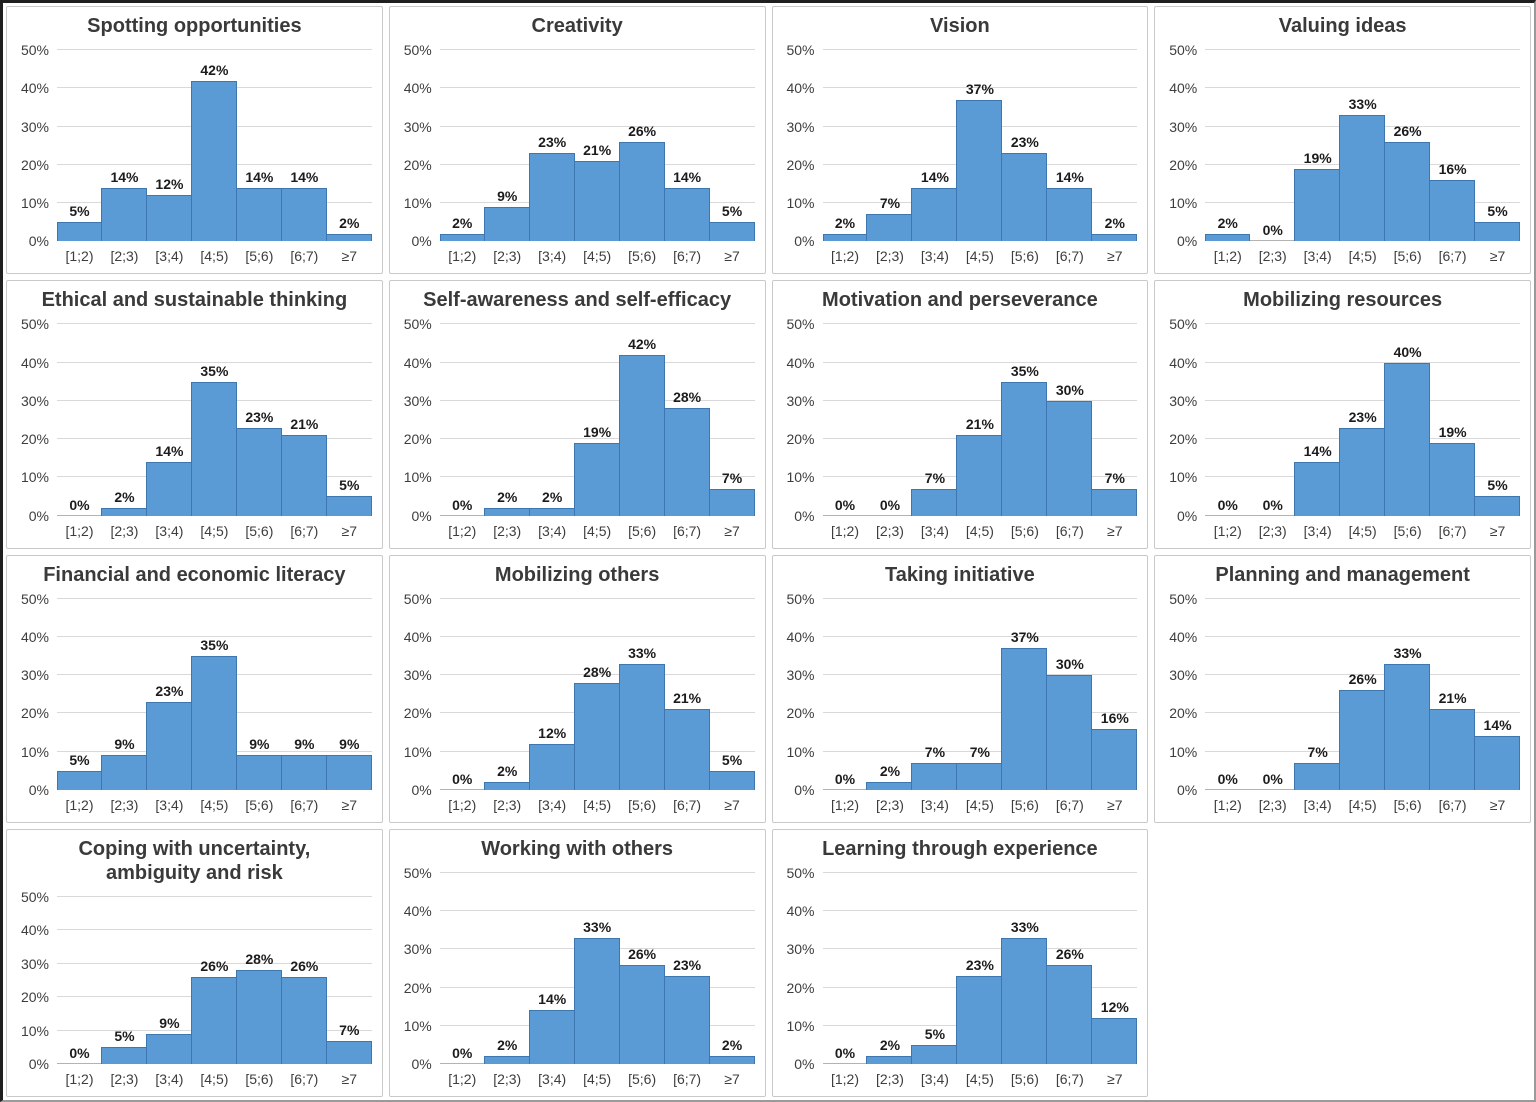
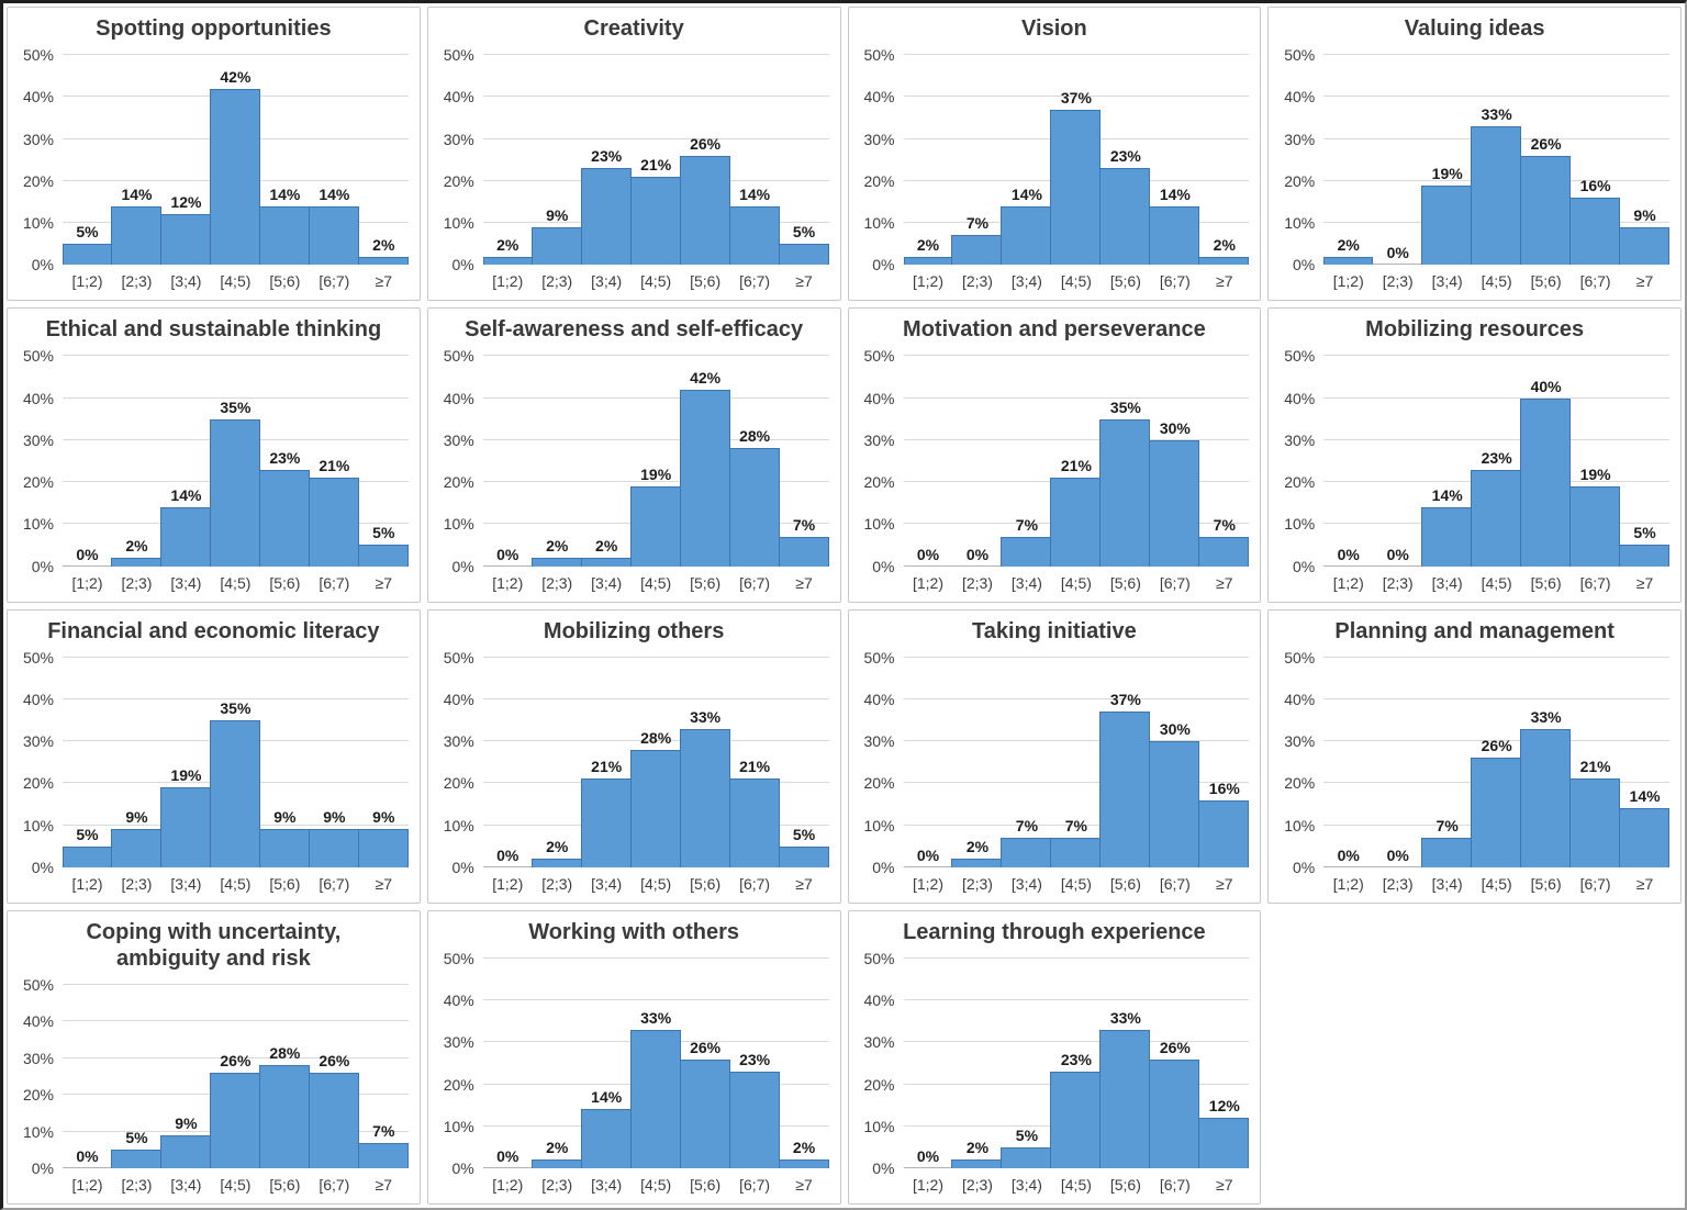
Valuing ideas/≥7: 5% -> 9%
Financial and economic literacy/[3;4): 23% -> 19%
Mobilizing others/[3;4): 12% -> 21%
